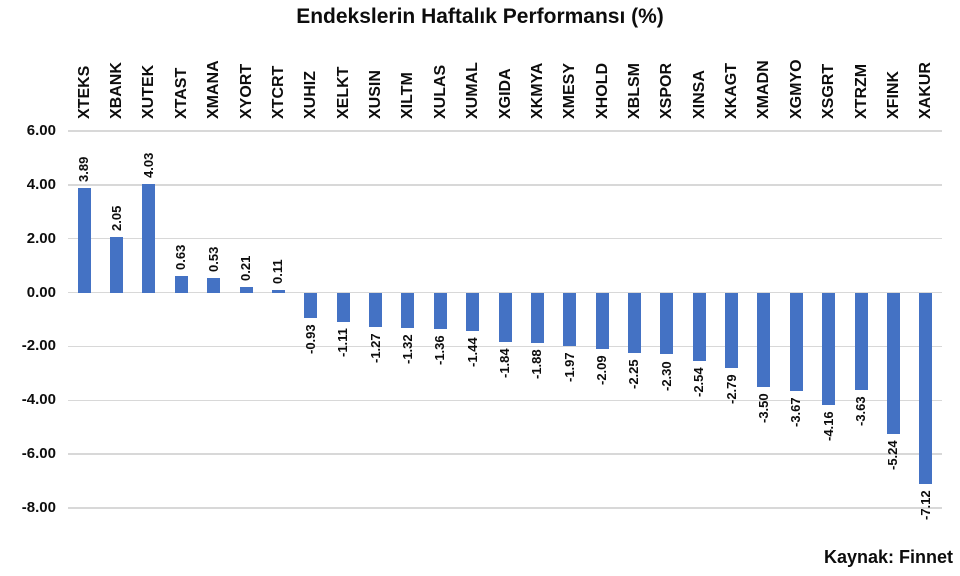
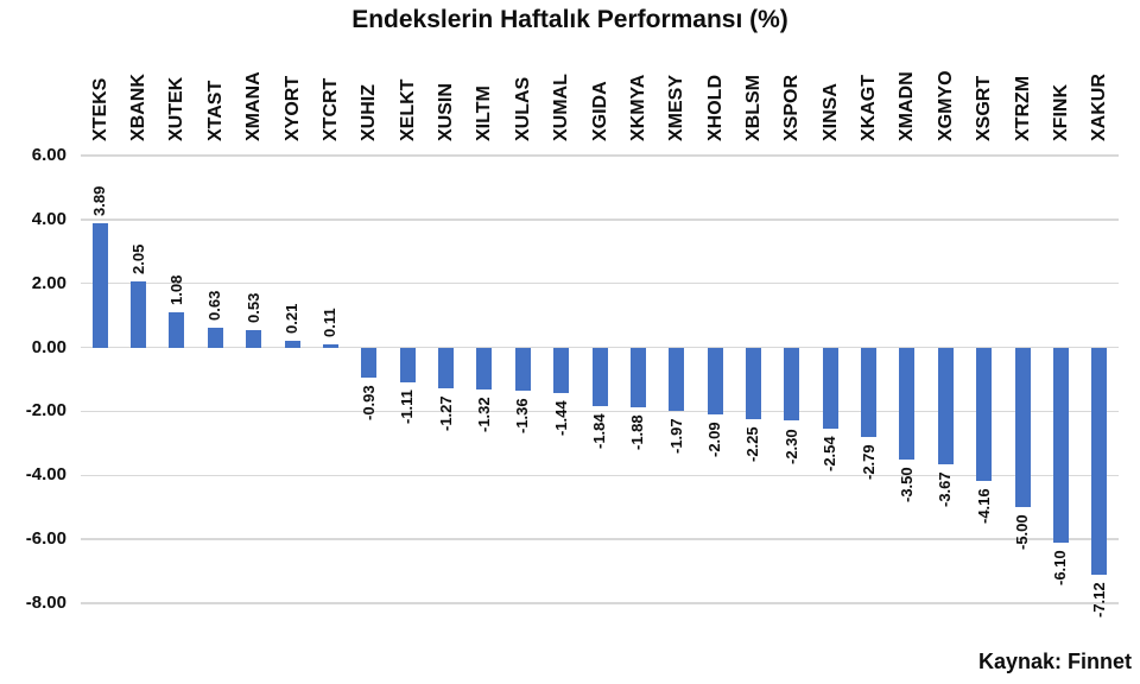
XUTEK: 4.03 -> 1.08
XTRZM: -3.63 -> -5.00
XFINK: -5.24 -> -6.10
